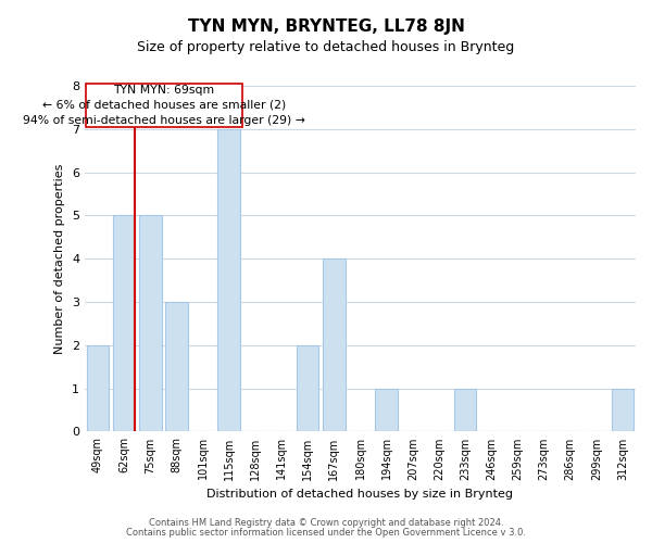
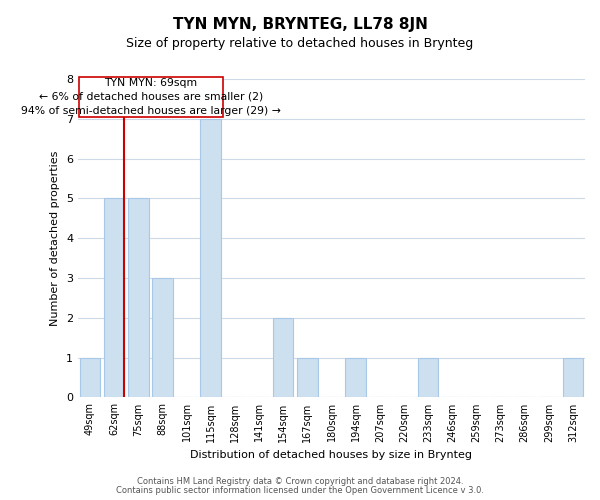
49sqm: 2 -> 1
167sqm: 4 -> 1
